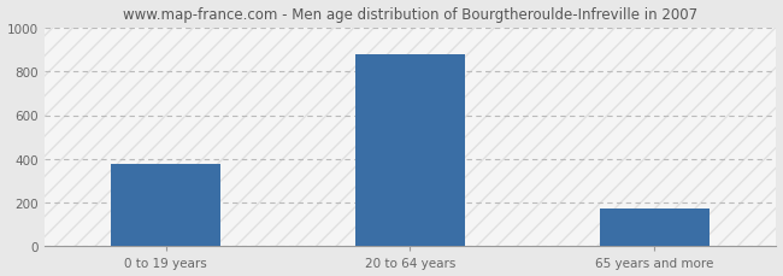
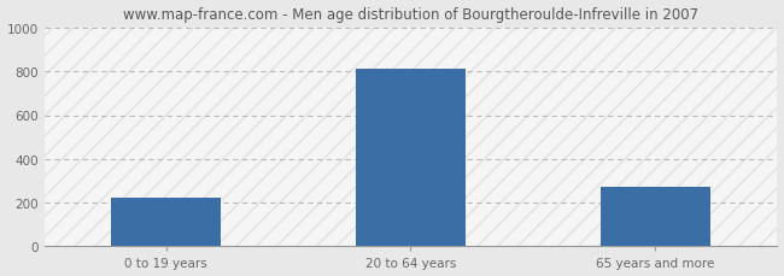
0 to 19 years: 380 -> 220
20 to 64 years: 880 -> 810
65 years and more: 180 -> 270
